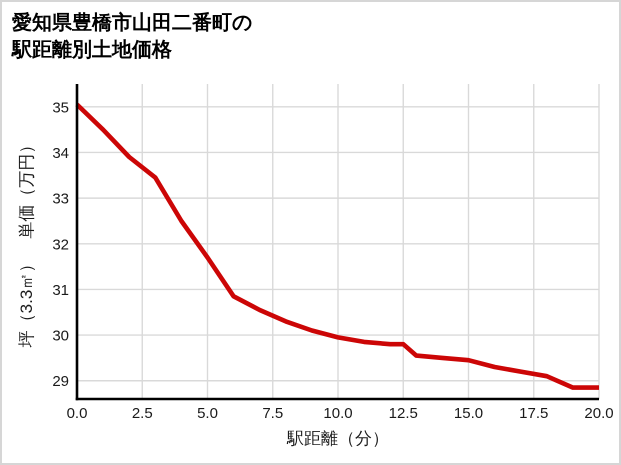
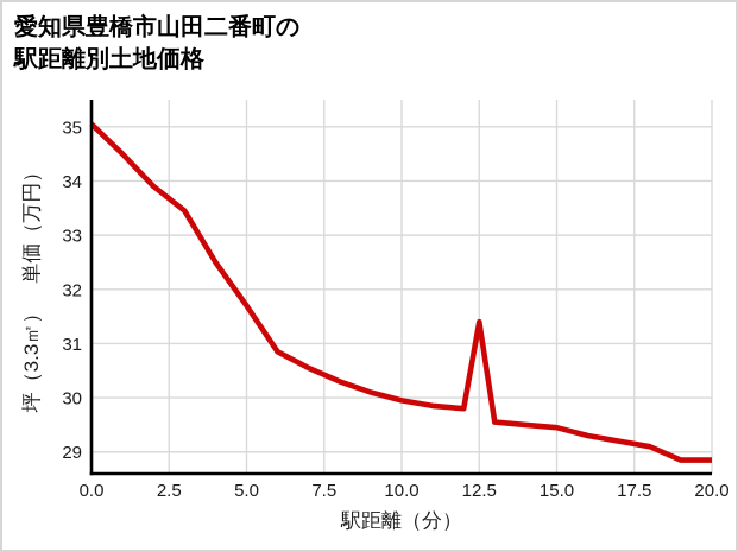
12.5: 29,8 -> 31,4
